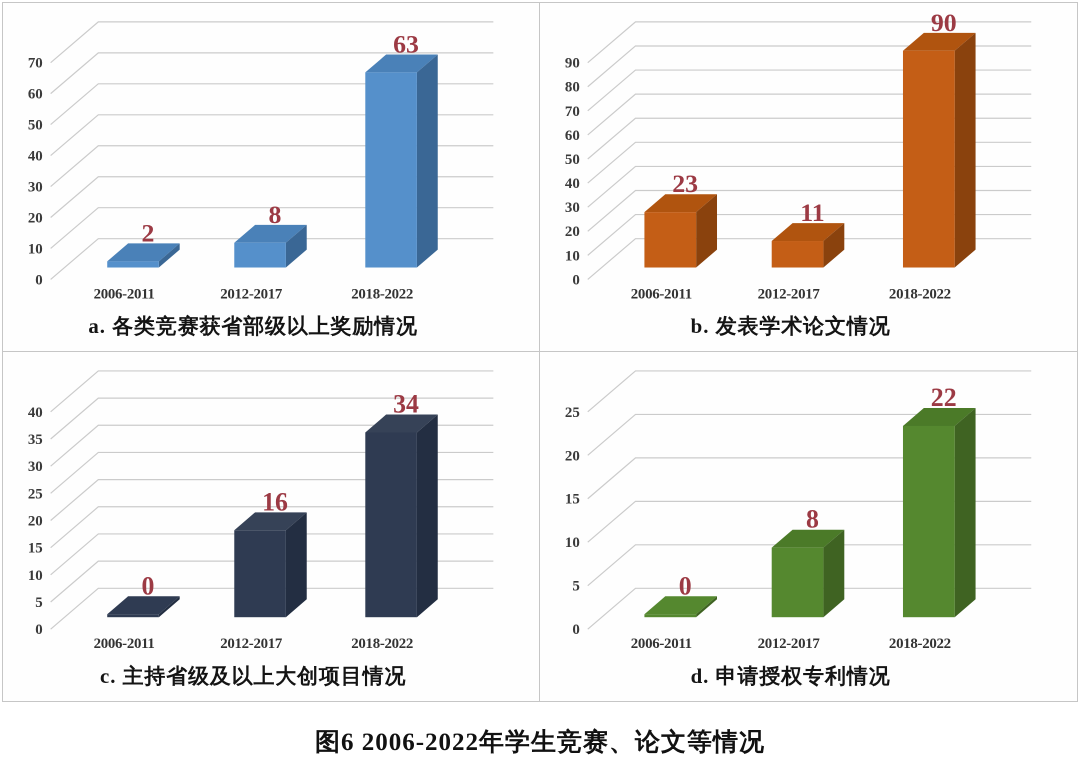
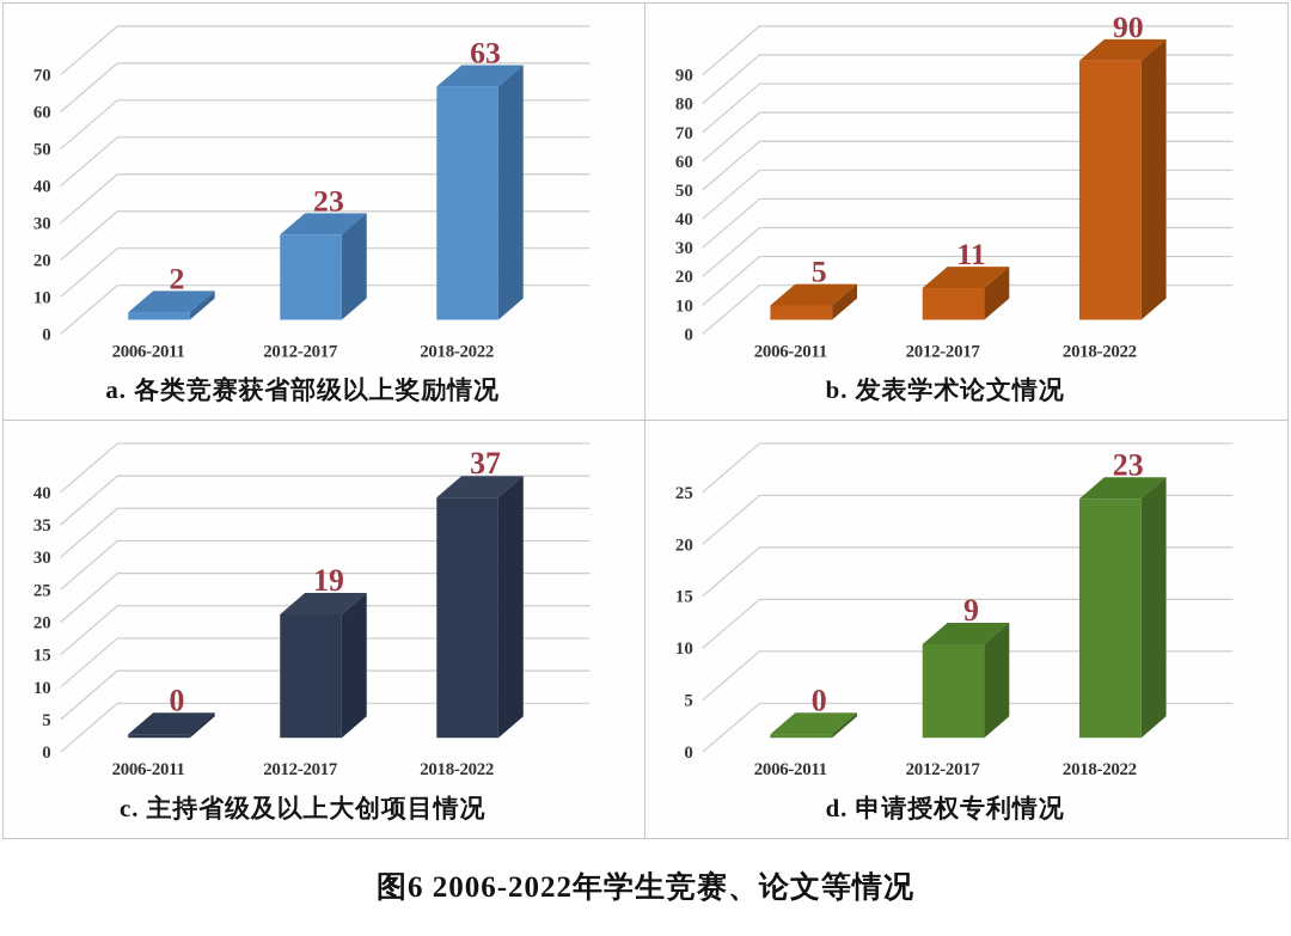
a. 各类竞赛获省部级以上奖励情况/2012-2017: 8 -> 23
b. 发表学术论文情况/2006-2011: 23 -> 5
c. 主持省级及以上大创项目情况/2012-2017: 16 -> 19
c. 主持省级及以上大创项目情况/2018-2022: 34 -> 37
d. 申请授权专利情况/2012-2017: 8 -> 9
d. 申请授权专利情况/2018-2022: 22 -> 23
